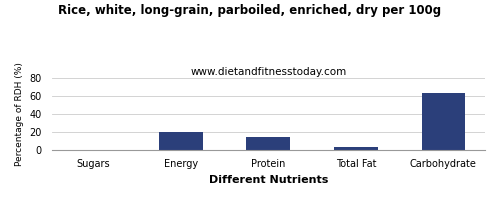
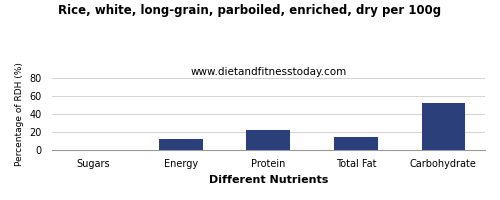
Energy: 20 -> 12
Protein: 14 -> 22
Total Fat: 3 -> 14
Carbohydrate: 63 -> 52
